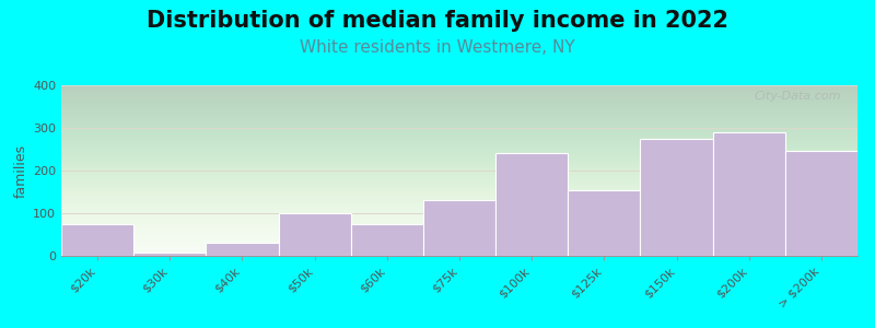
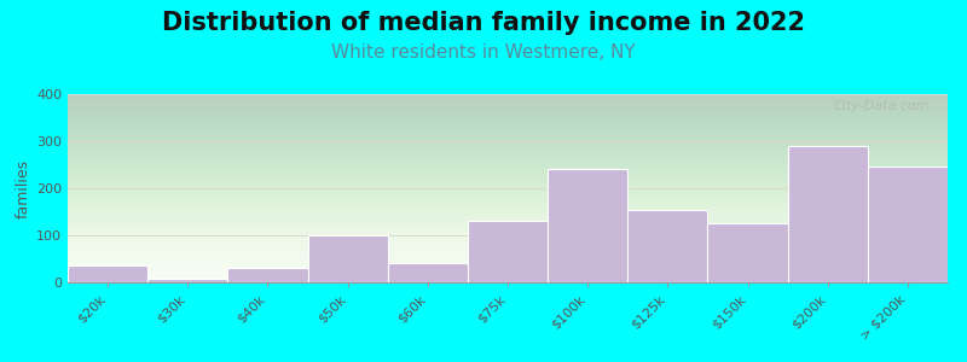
$20k: 75 -> 35
$60k: 75 -> 40
$150k: 275 -> 125
